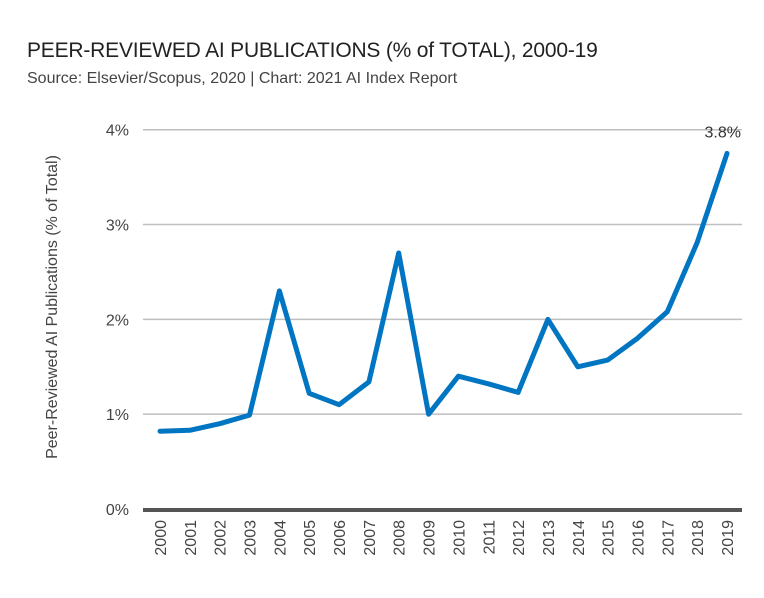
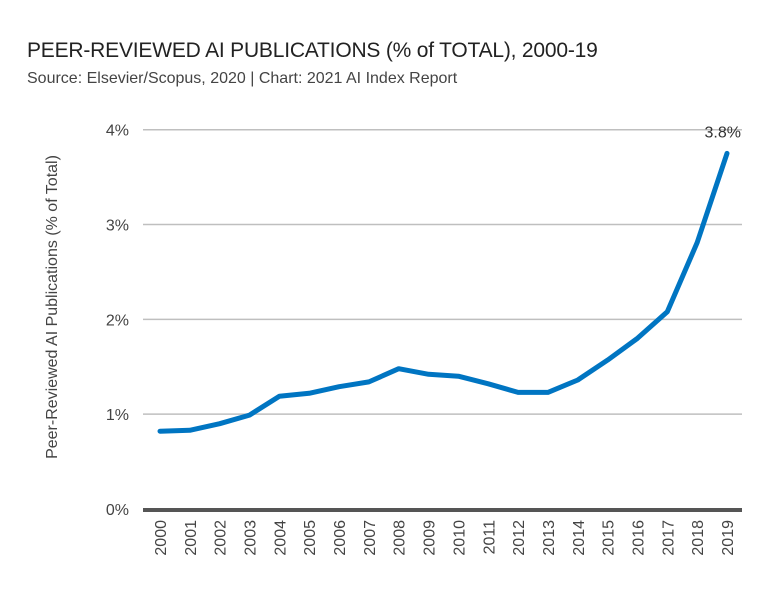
2004: 2.3% -> 1.2%
2006: 1.1% -> 1.3%
2008: 2.7% -> 1.5%
2009: 1.0% -> 1.4%
2013: 2.0% -> 1.2%
2014: 1.5% -> 1.4%
